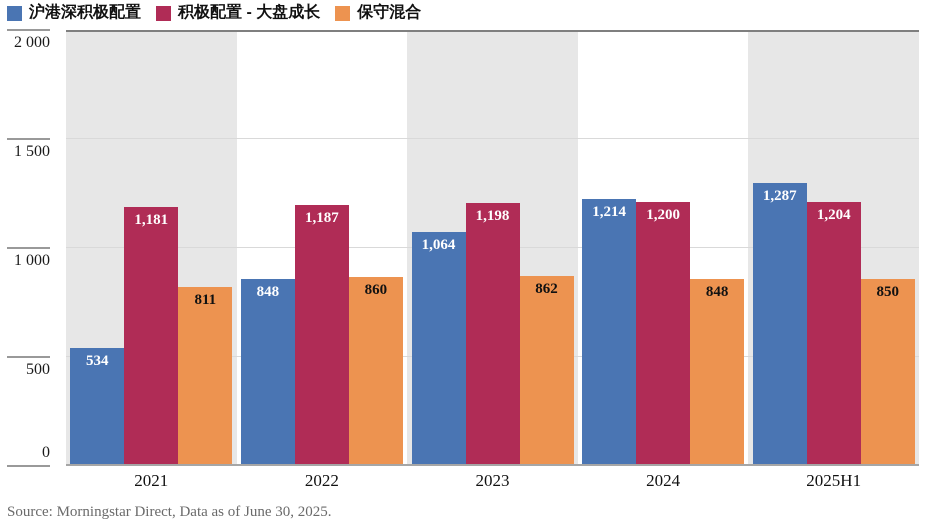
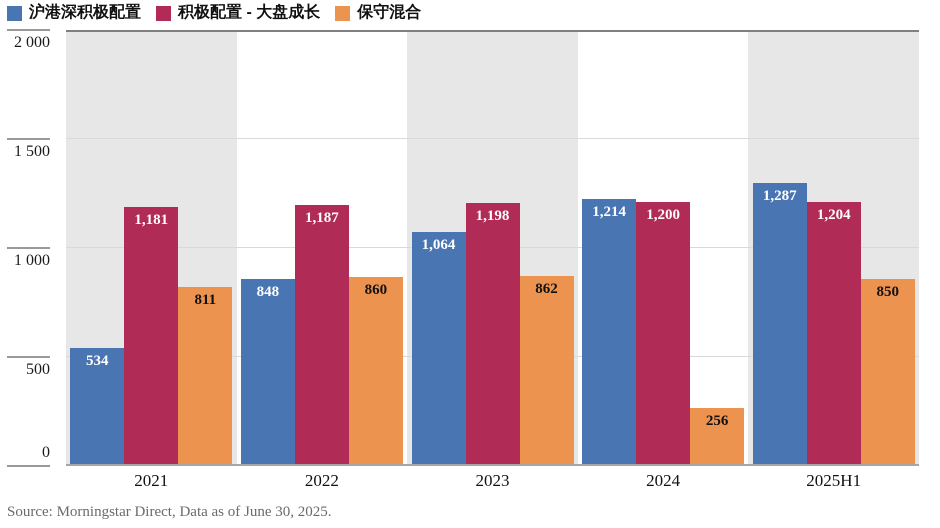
保守混合/2024: 848 -> 256
